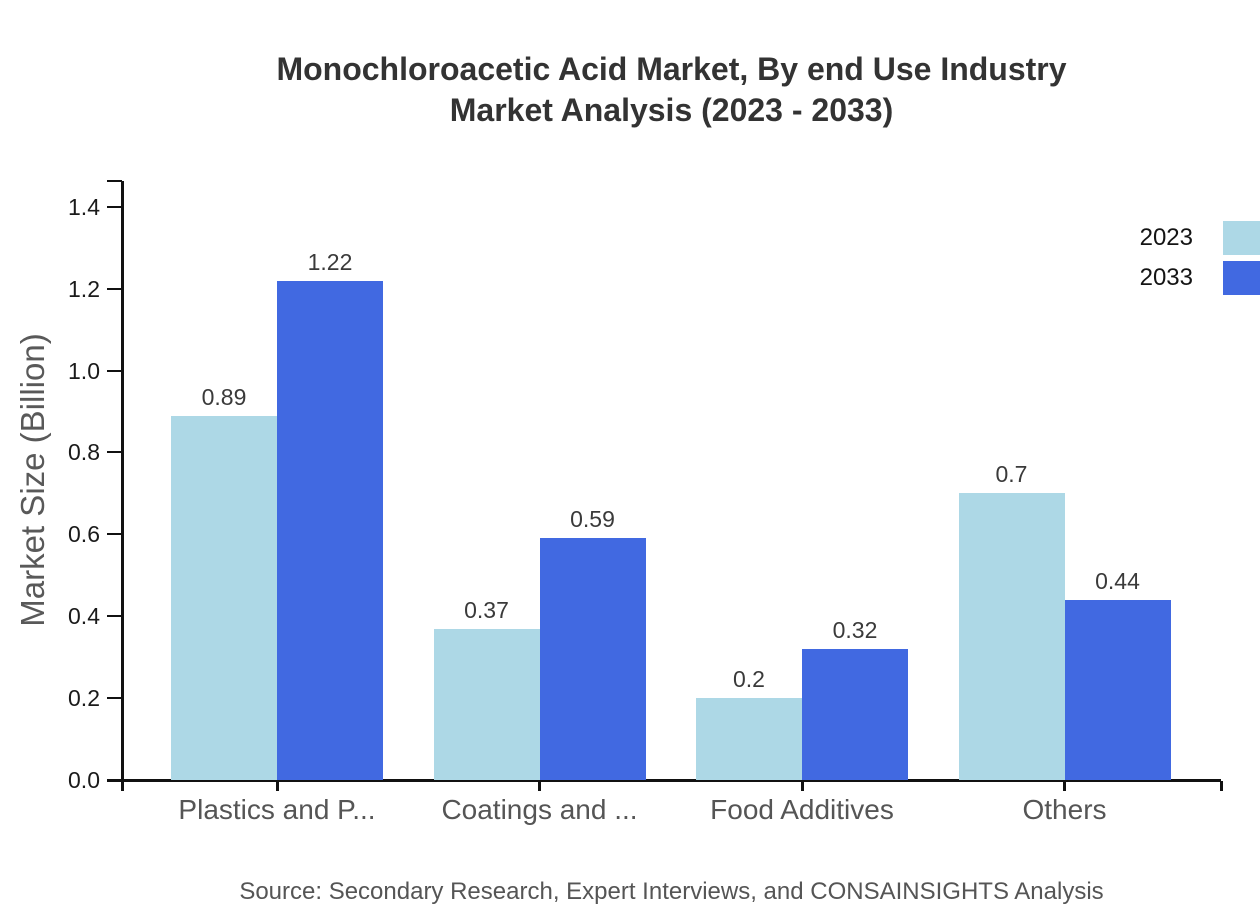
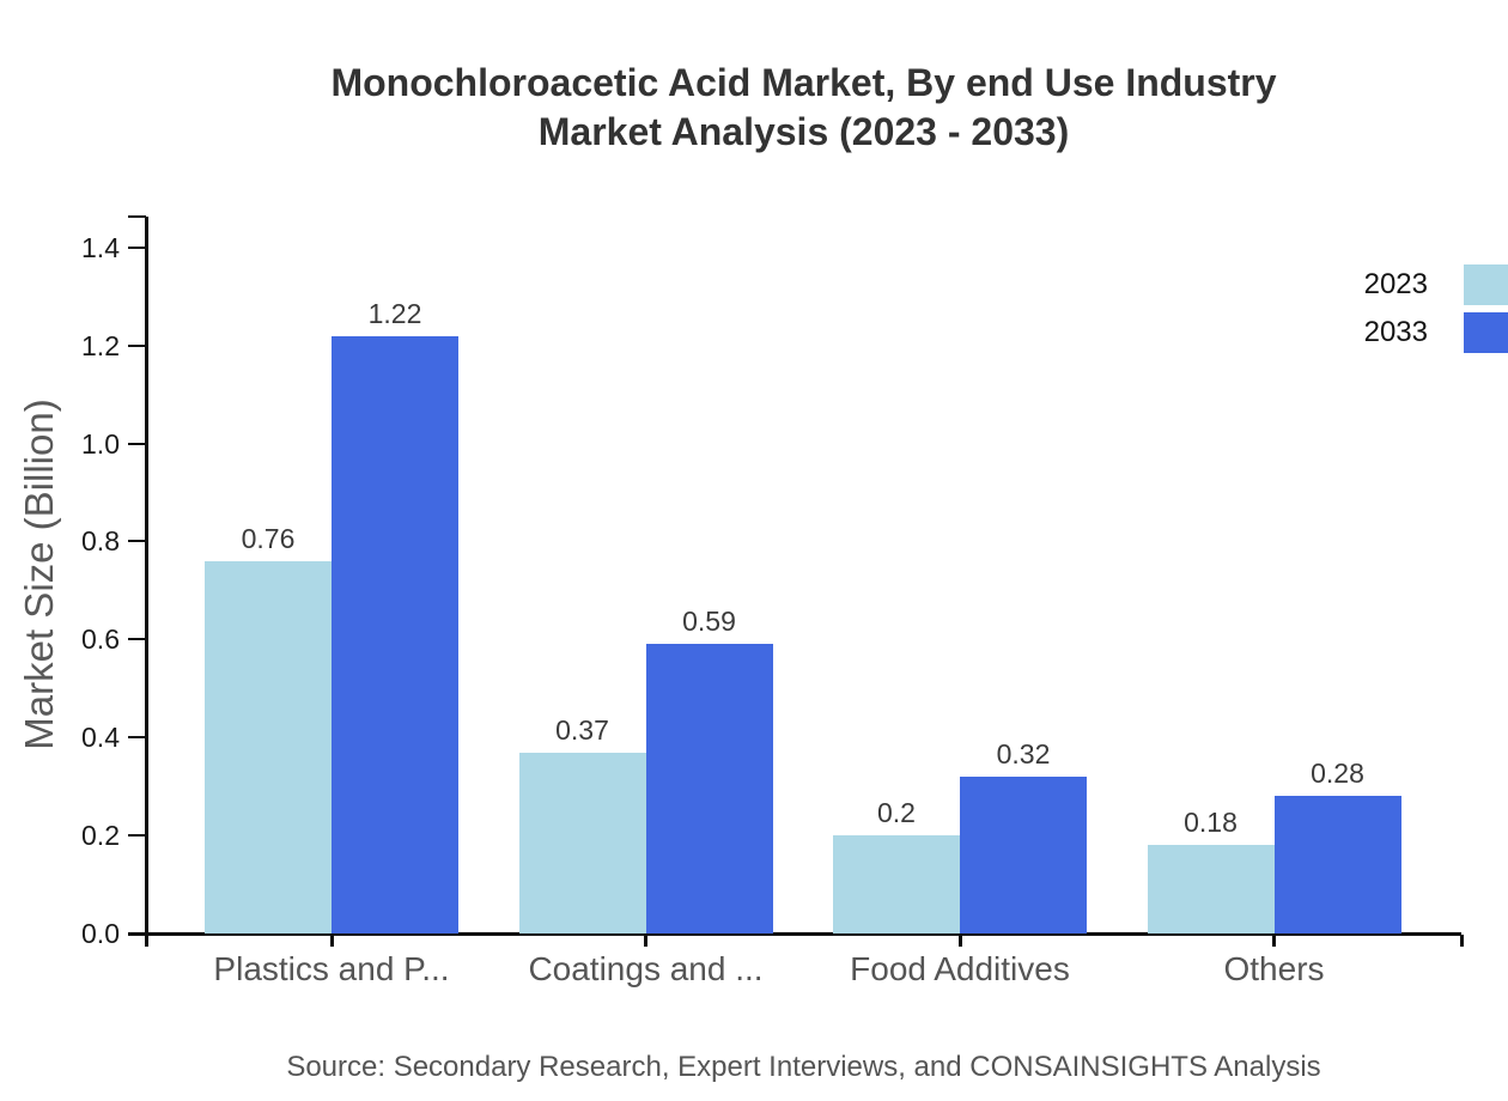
2023/Plastics and P...: 0.89 -> 0.76
2023/Others: 0.7 -> 0.18
2033/Others: 0.44 -> 0.28
